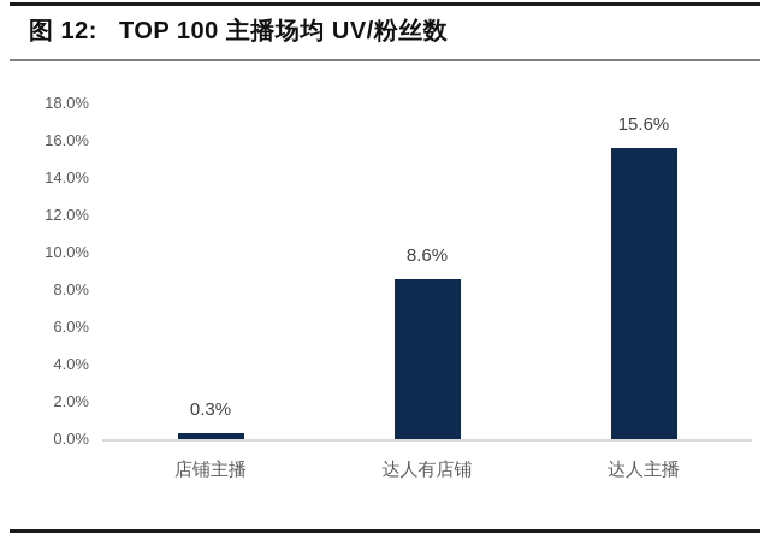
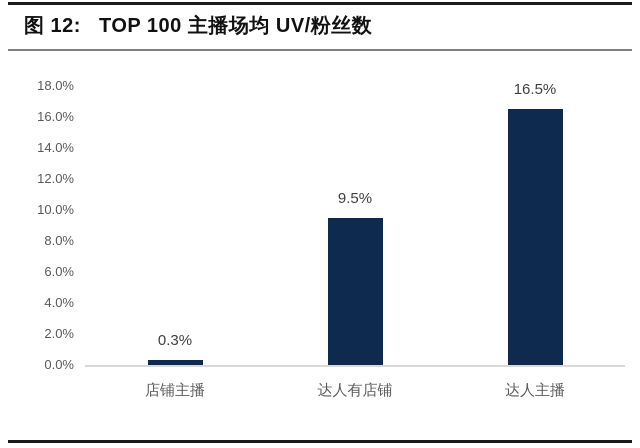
达人有店铺: 8.6% -> 9.5%
达人主播: 15.6% -> 16.5%
